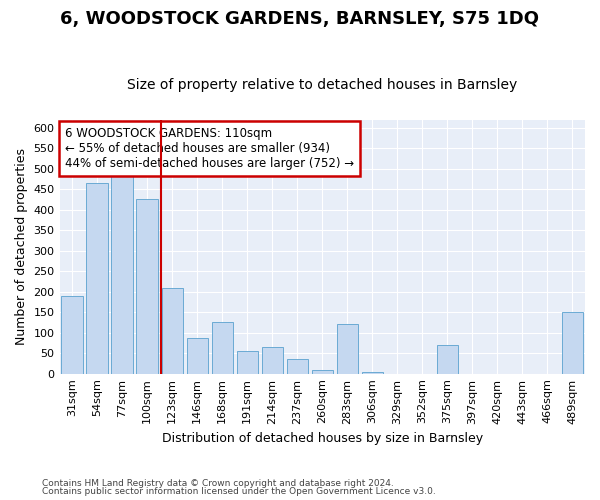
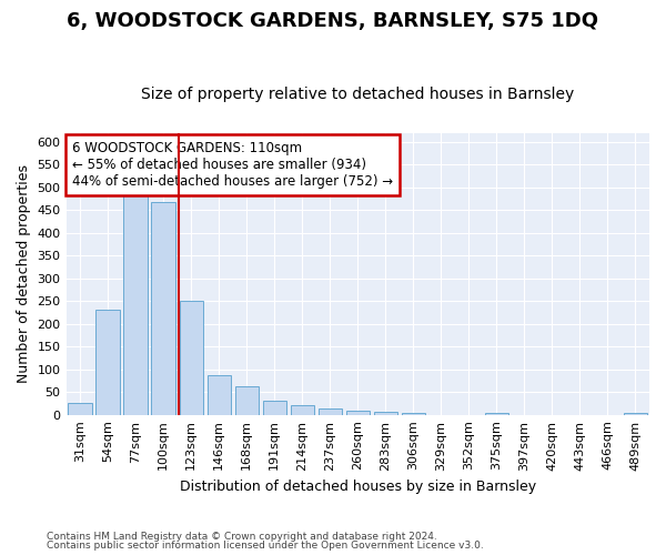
31sqm: 190 -> 25
54sqm: 465 -> 232
100sqm: 425 -> 468
123sqm: 210 -> 250
168sqm: 125 -> 63
191sqm: 55 -> 30
214sqm: 65 -> 22
237sqm: 35 -> 13
283sqm: 120 -> 7
375sqm: 70 -> 5
489sqm: 150 -> 5
